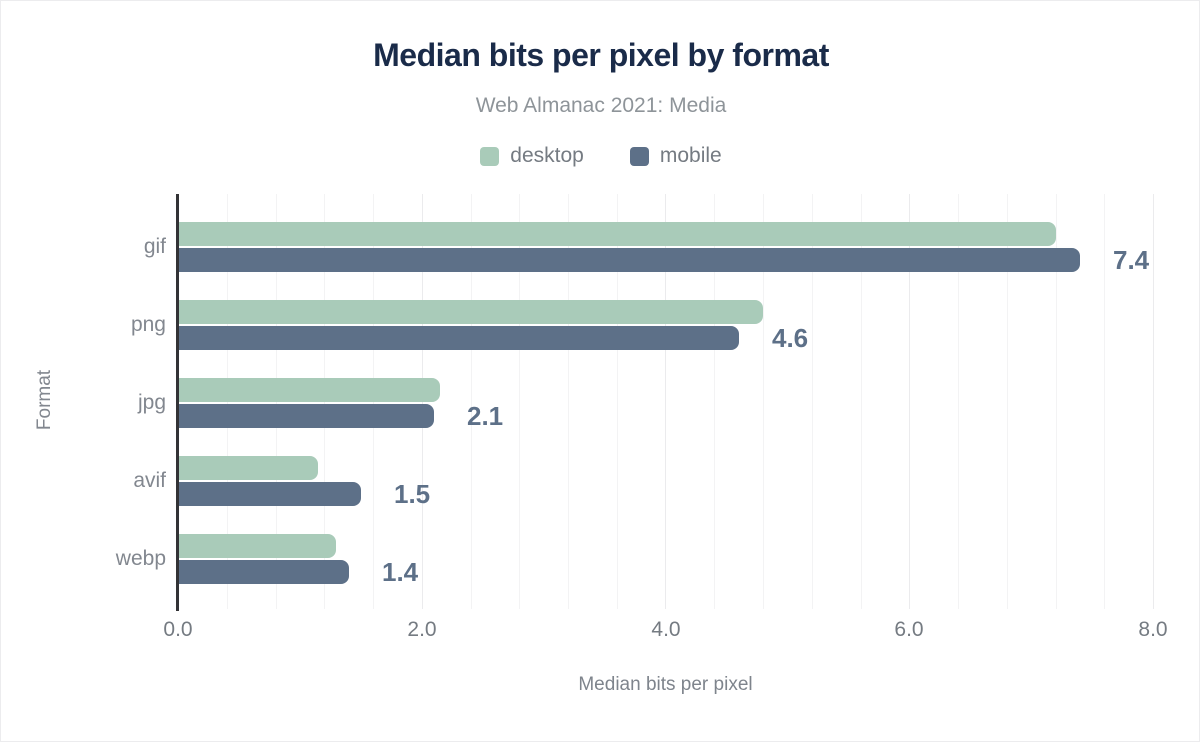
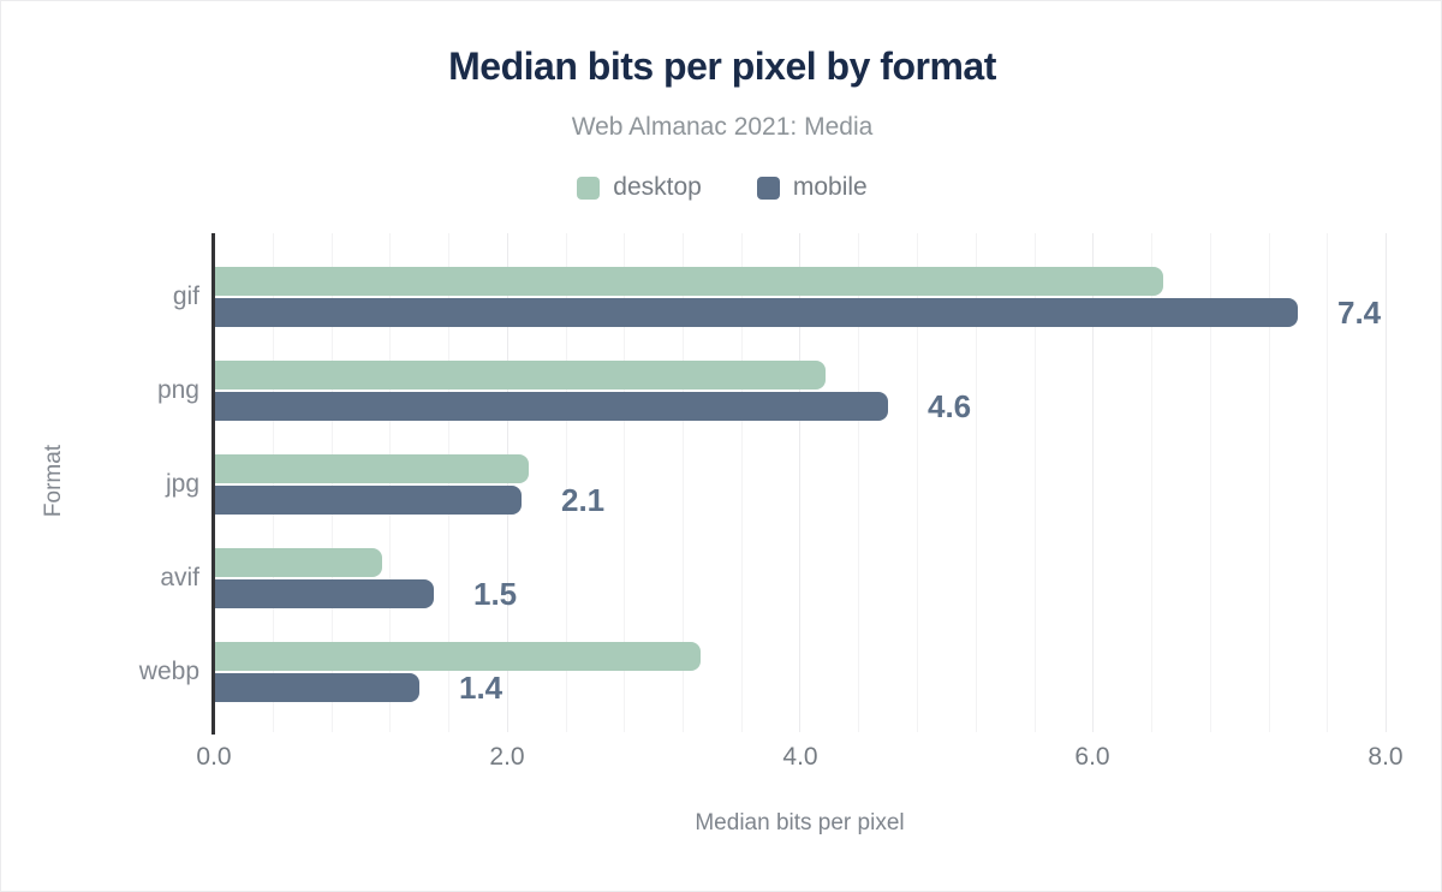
desktop/gif: 7.20 -> 6.48
desktop/png: 4.80 -> 4.18
desktop/webp: 1.30 -> 3.32
